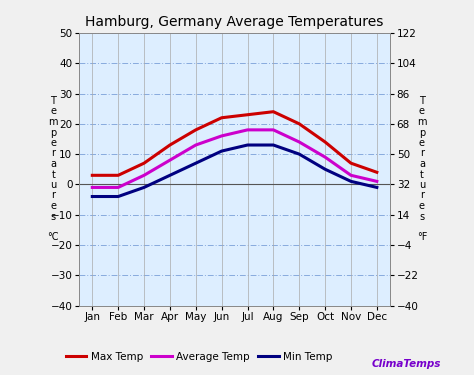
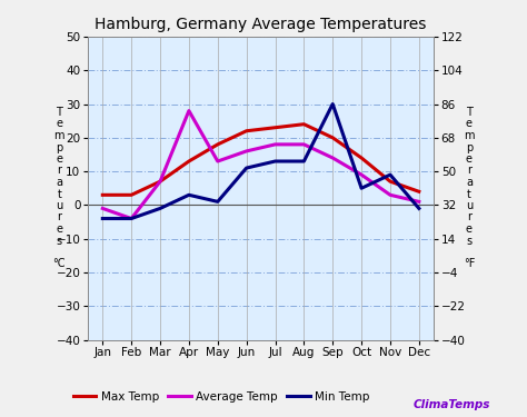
Average Temp/Feb: -1 -> -4
Average Temp/Mar: 3 -> 7
Average Temp/Apr: 8 -> 28
Min Temp/May: 7 -> 1
Min Temp/Sep: 10 -> 30
Min Temp/Nov: 1 -> 9
